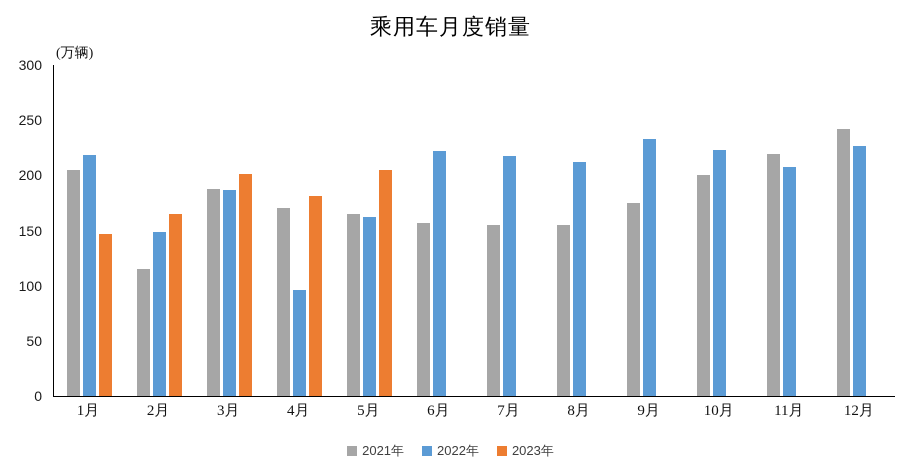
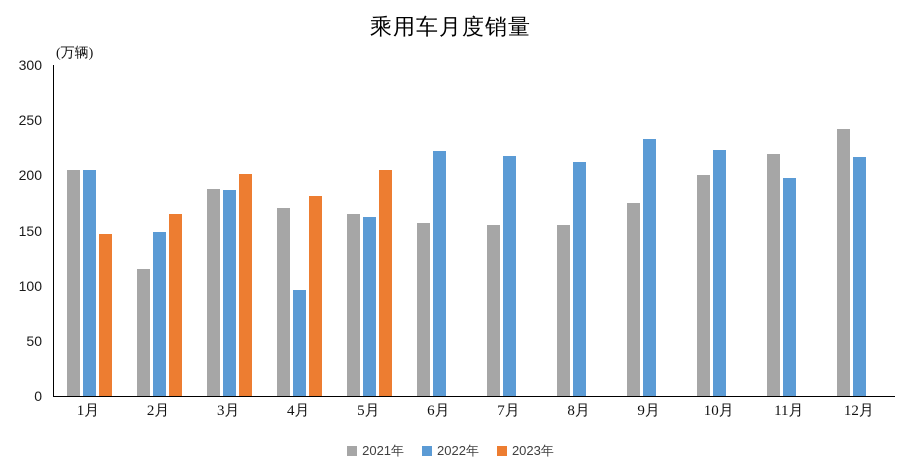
2022年/1月: 219 -> 205
2022年/11月: 208 -> 198
2022年/12月: 226 -> 217
